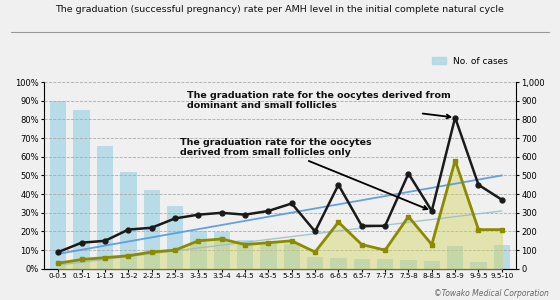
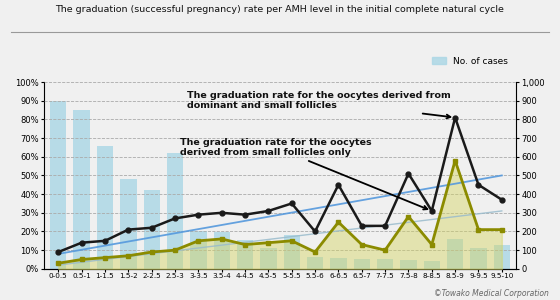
No. of cases/1.5-2: 520 -> 480
No. of cases/2.5-3: 340 -> 620
No. of cases/4.5-5: 140 -> 110
No. of cases/5-5.5: 140 -> 180
No. of cases/8.5-9: 120 -> 160
No. of cases/9-9.5: 40 -> 110
